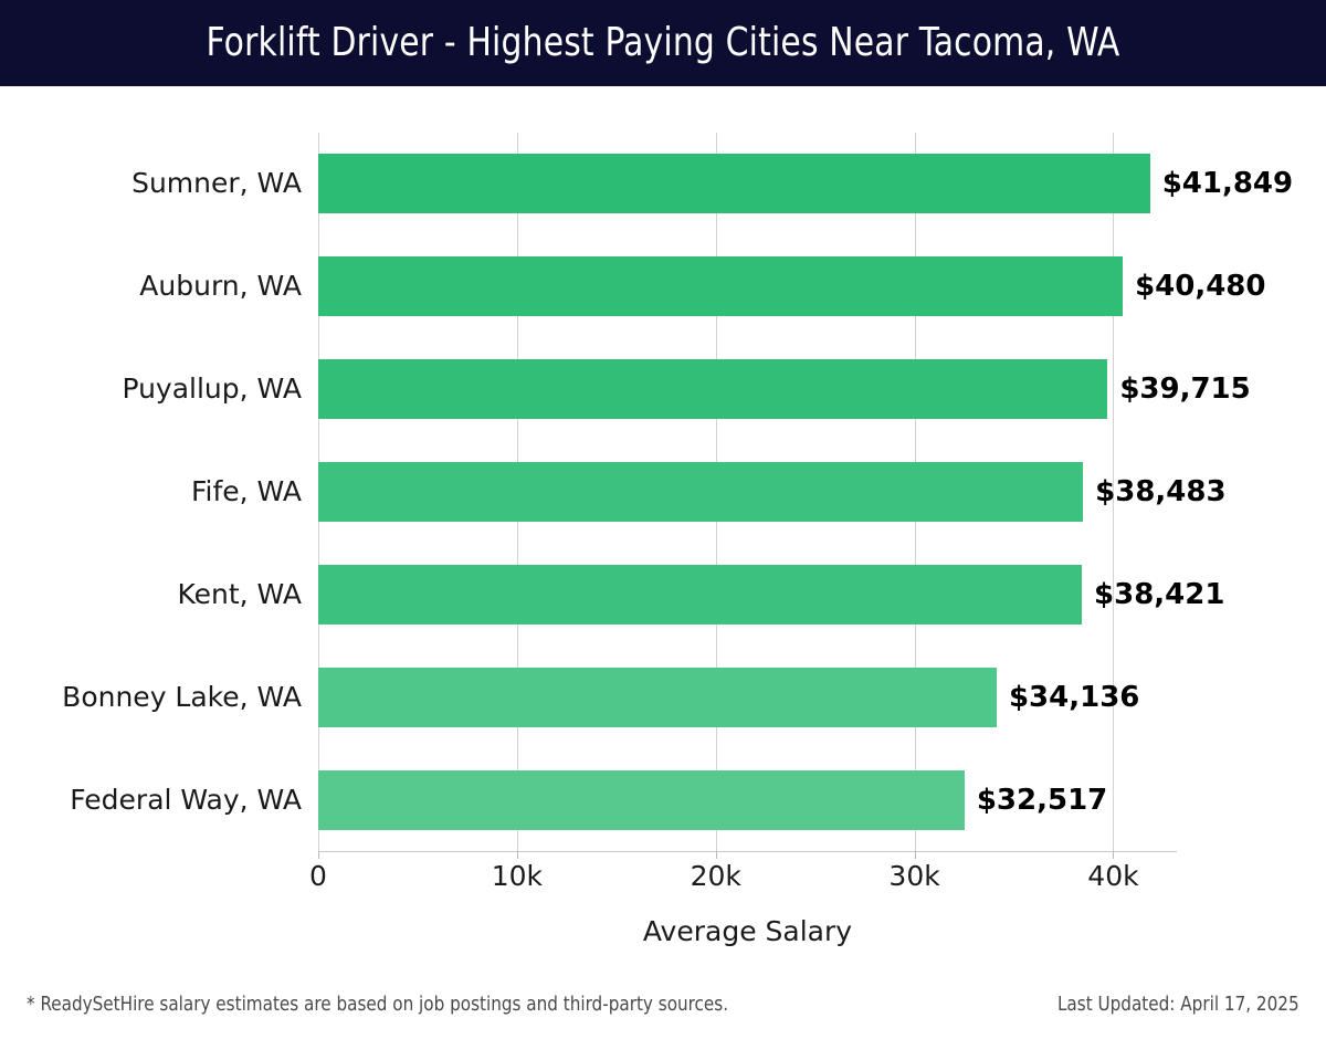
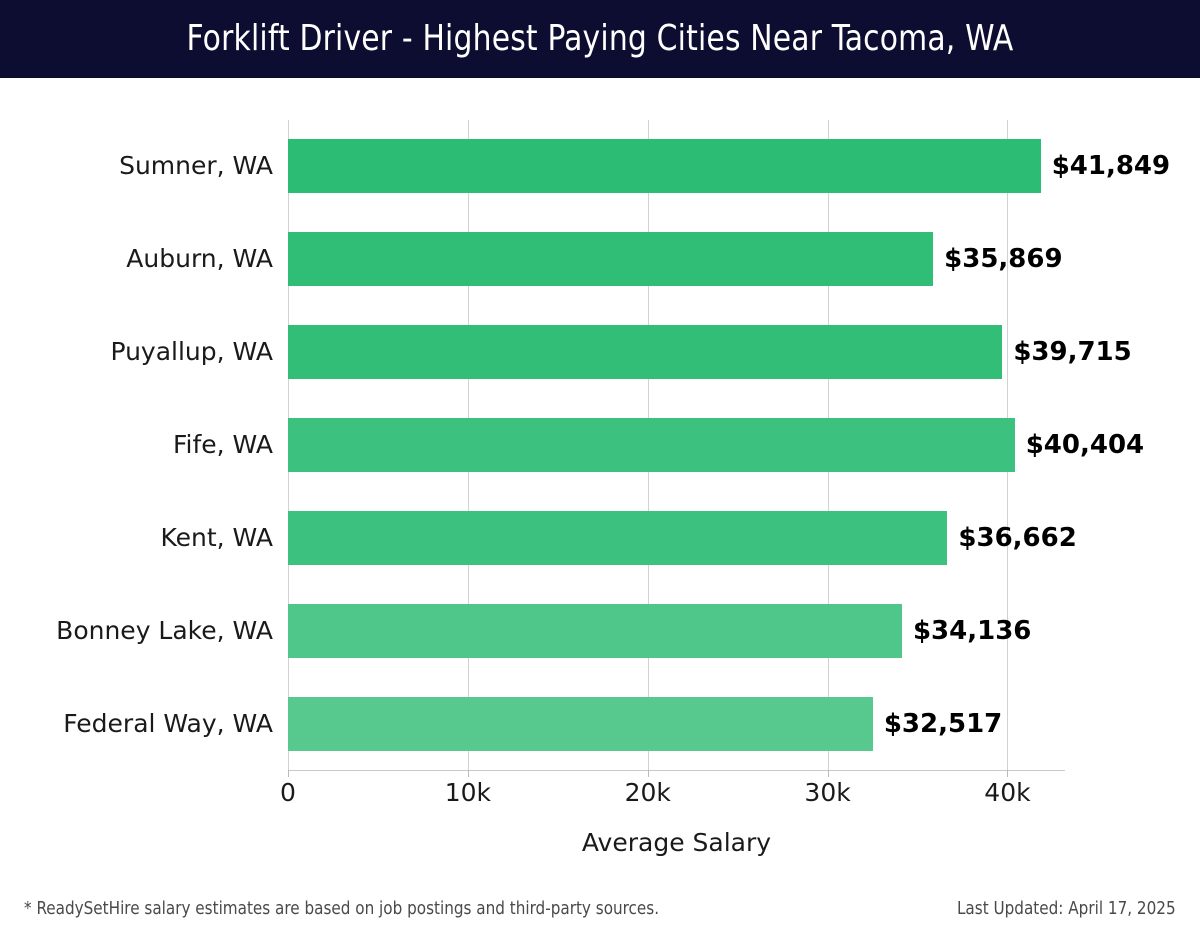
Auburn, WA: $40,480 -> $35,869
Fife, WA: $38,483 -> $40,404
Kent, WA: $38,421 -> $36,662
